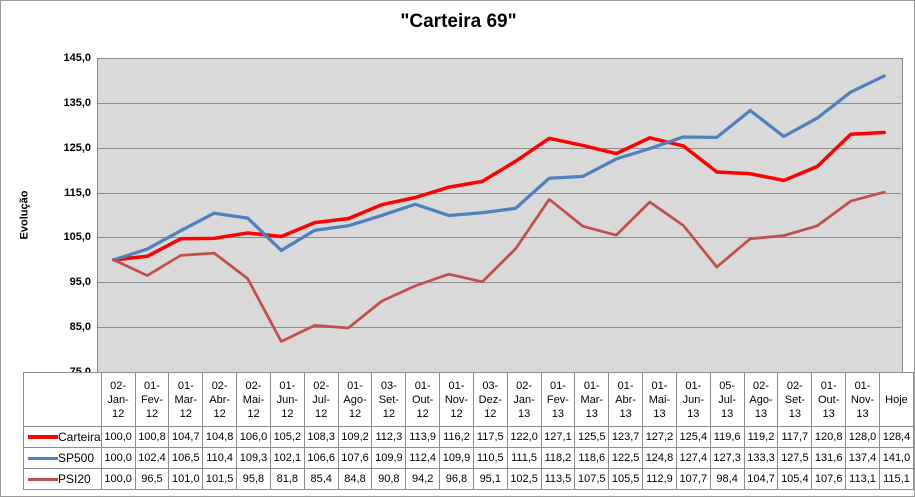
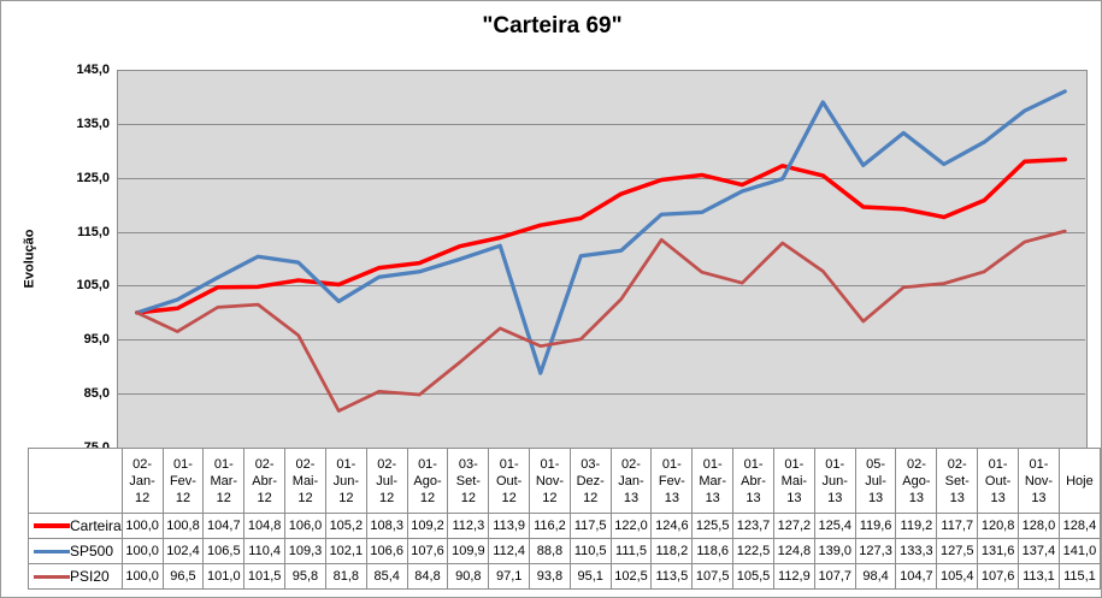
PSI20/01-Out-12: 94,2 -> 97,1
SP500/01-Nov-12: 109,9 -> 88,8
PSI20/01-Nov-12: 96,8 -> 93,8
Carteira/01-Fev-13: 127,1 -> 124,6
SP500/01-Jun-13: 127,4 -> 139,0
